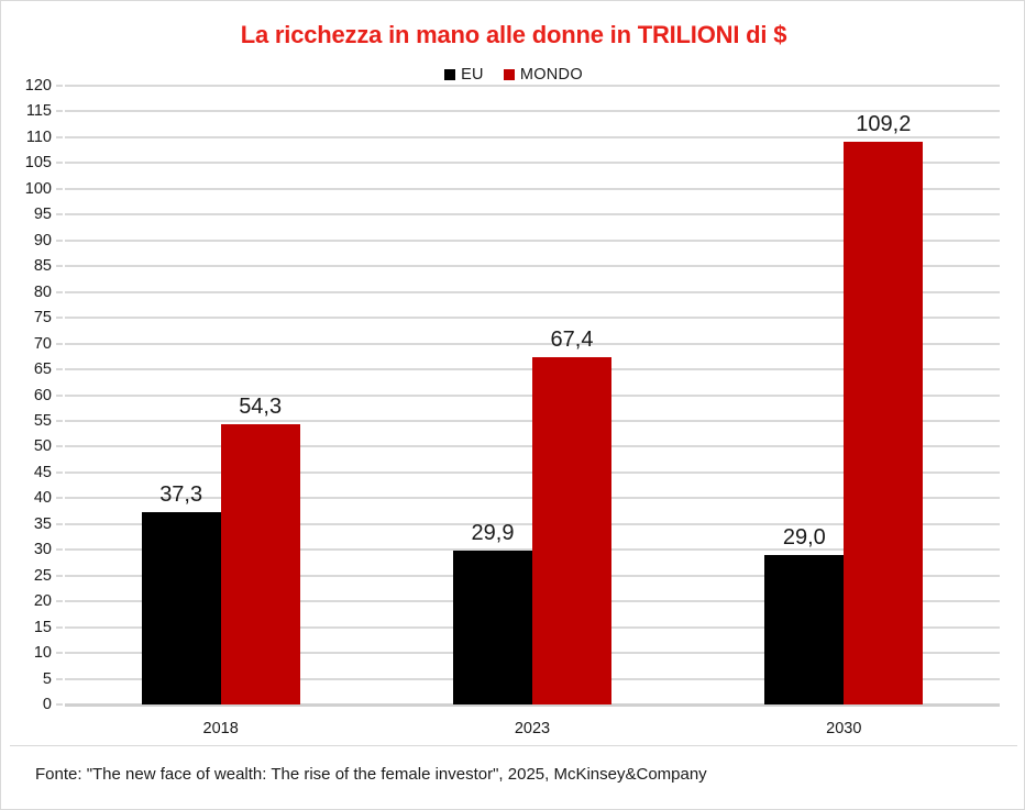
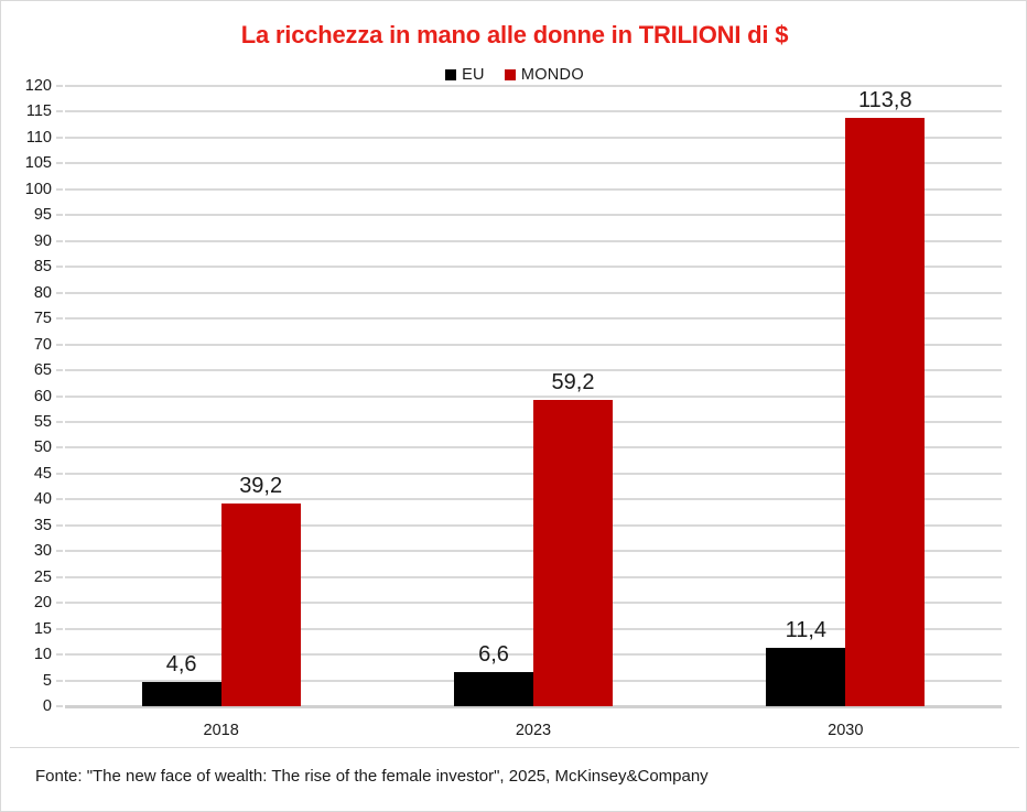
EU/2018: 37,3 -> 4,6
MONDO/2018: 54,3 -> 39,2
EU/2023: 29,9 -> 6,6
MONDO/2023: 67,4 -> 59,2
EU/2030: 29,0 -> 11,4
MONDO/2030: 109,2 -> 113,8
